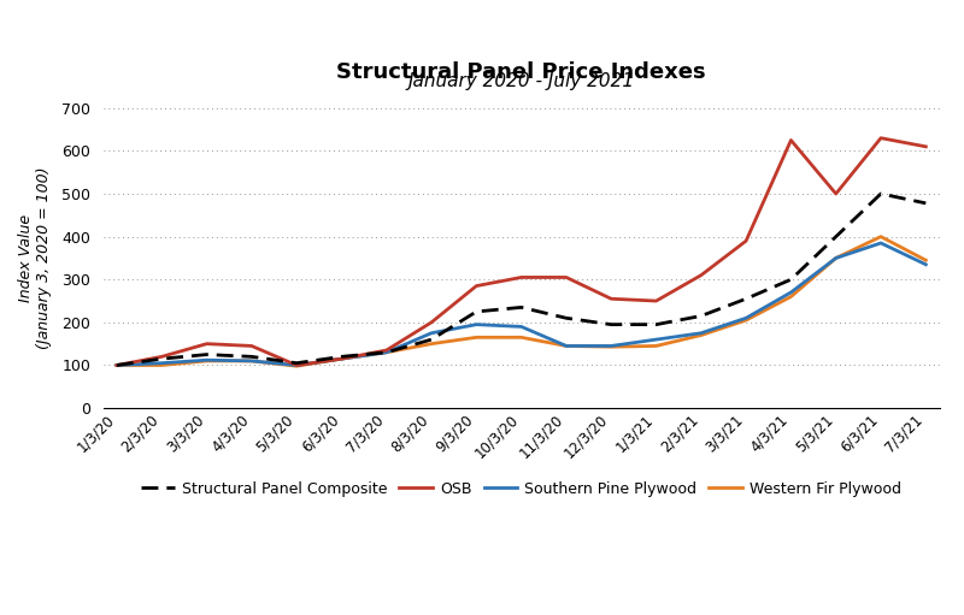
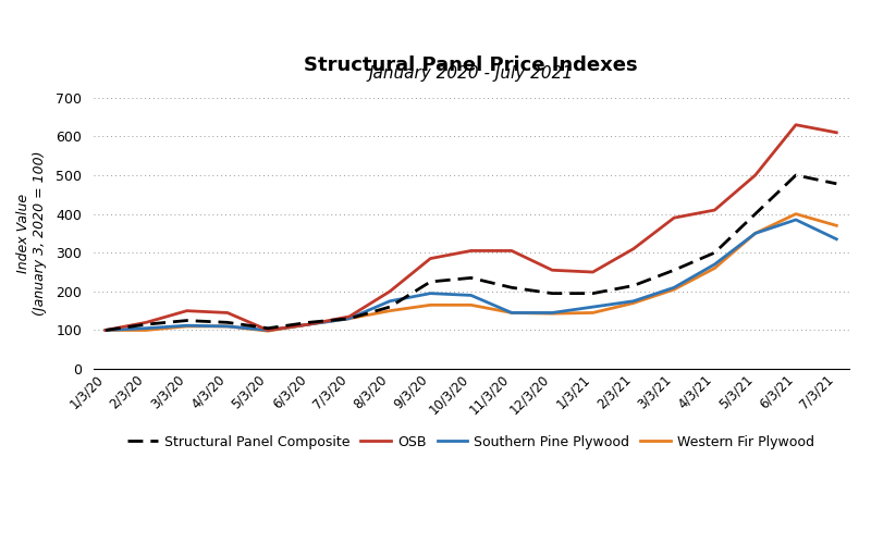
OSB/4/3/21: 625 -> 410
Western Fir Plywood/7/3/21: 345 -> 370
